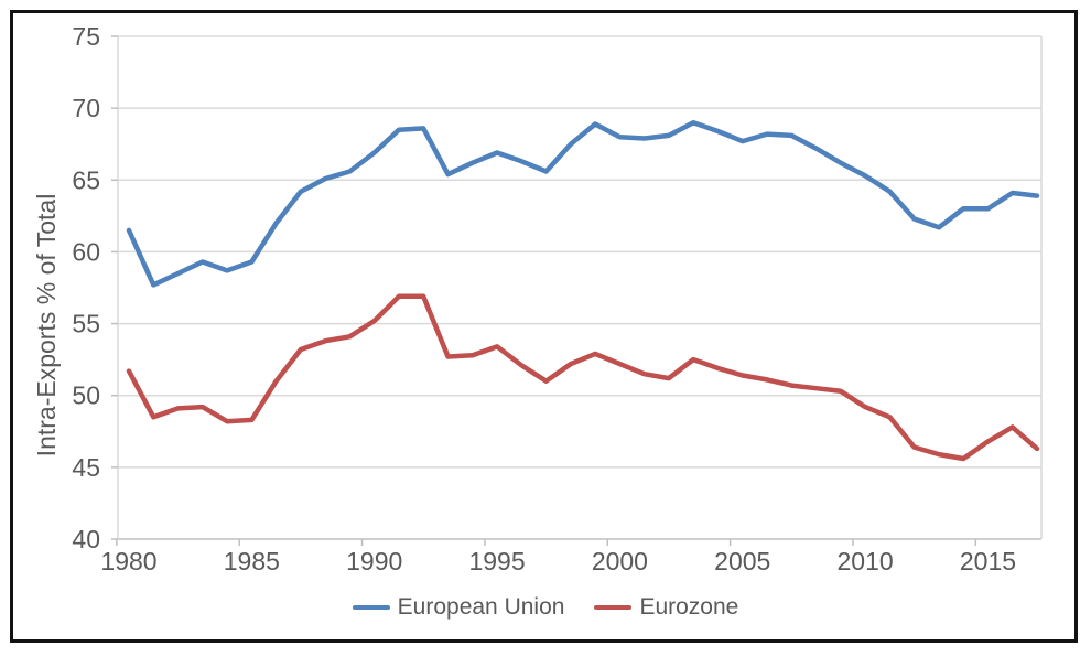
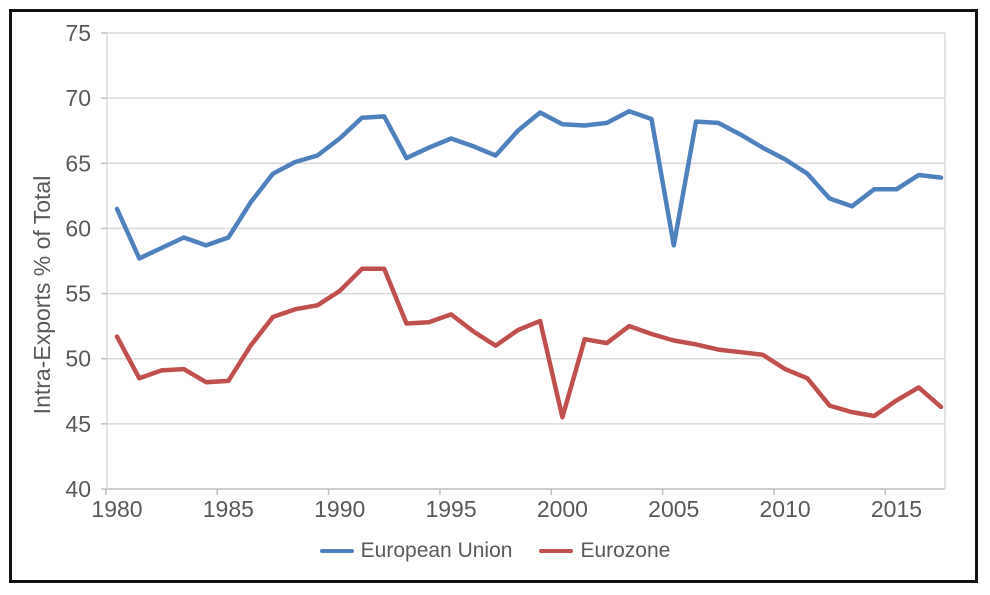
Eurozone/2000: 52.2 -> 45.5
European Union/2005: 67.7 -> 58.7
